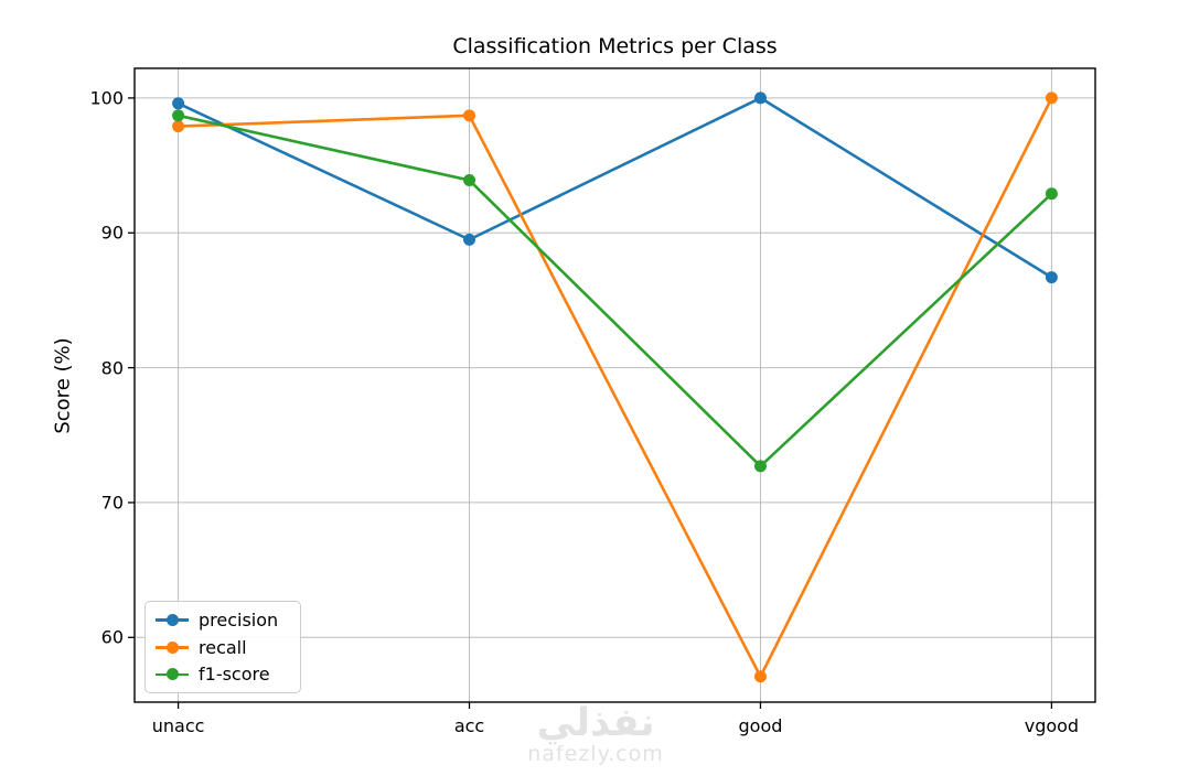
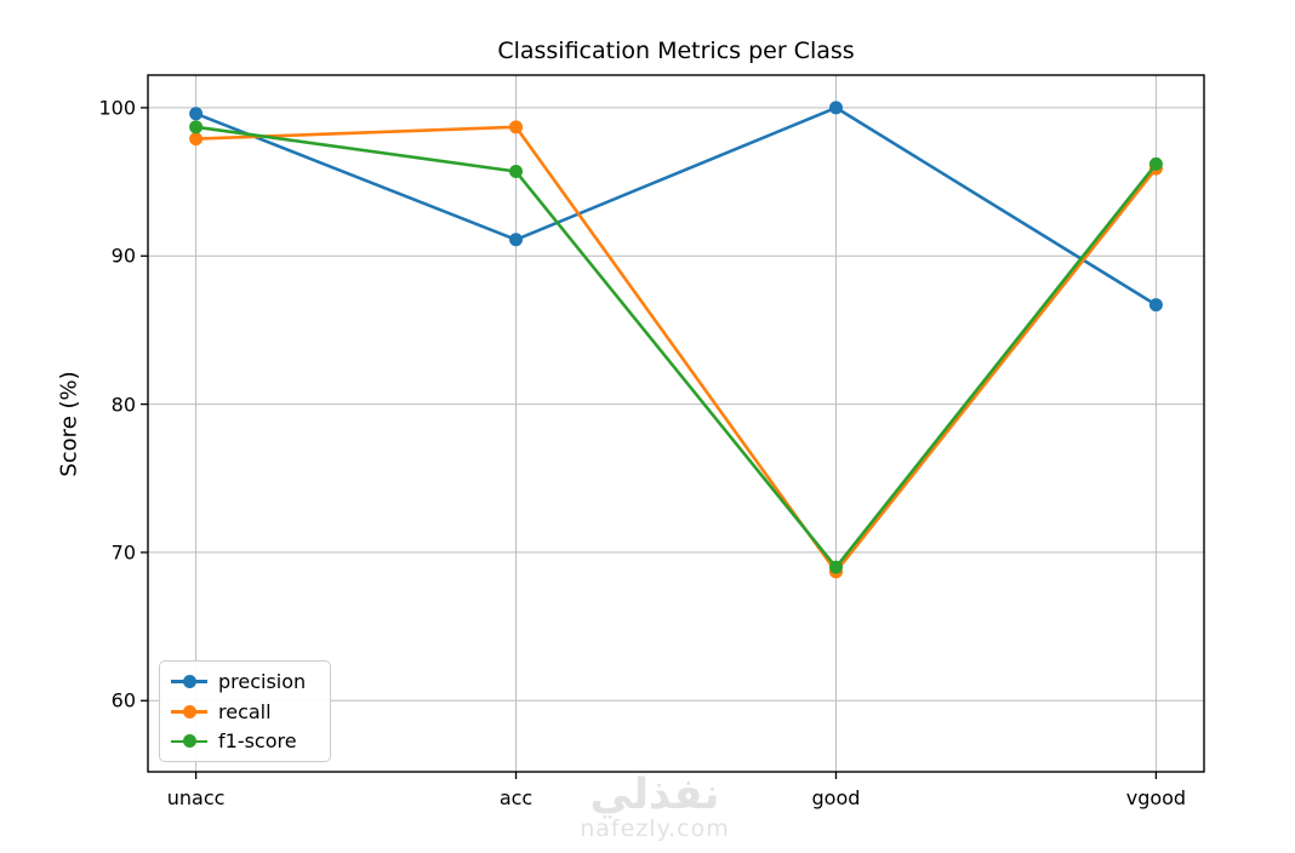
precision/acc: 89.5 -> 91.1
f1-score/acc: 93.9 -> 95.7
recall/good: 57.1 -> 68.7
f1-score/good: 72.7 -> 69.0
recall/vgood: 100.0 -> 95.9
f1-score/vgood: 92.9 -> 96.2
